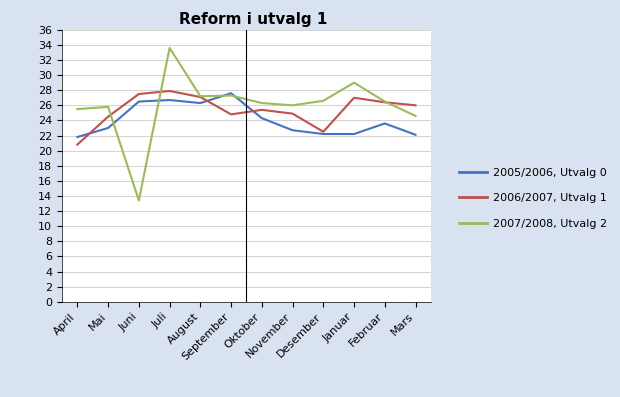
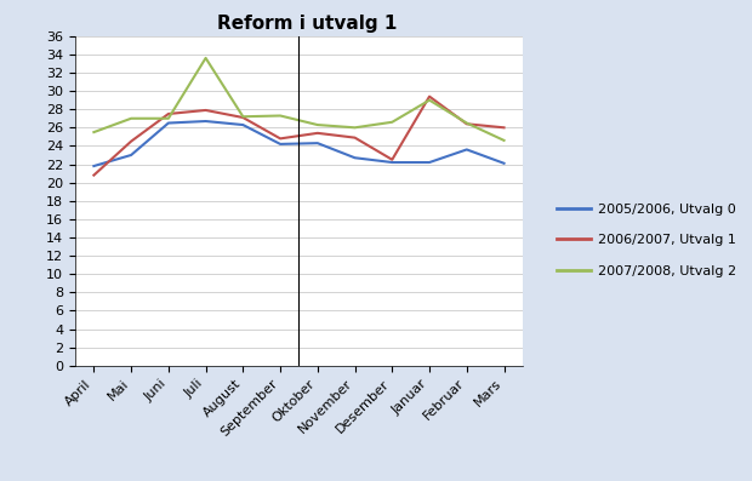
2007/2008, Utvalg 2/Mai: 25.8 -> 27.0
2007/2008, Utvalg 2/Juni: 13.4 -> 27.0
2005/2006, Utvalg 0/September: 27.6 -> 24.2
2006/2007, Utvalg 1/Januar: 27.0 -> 29.4
